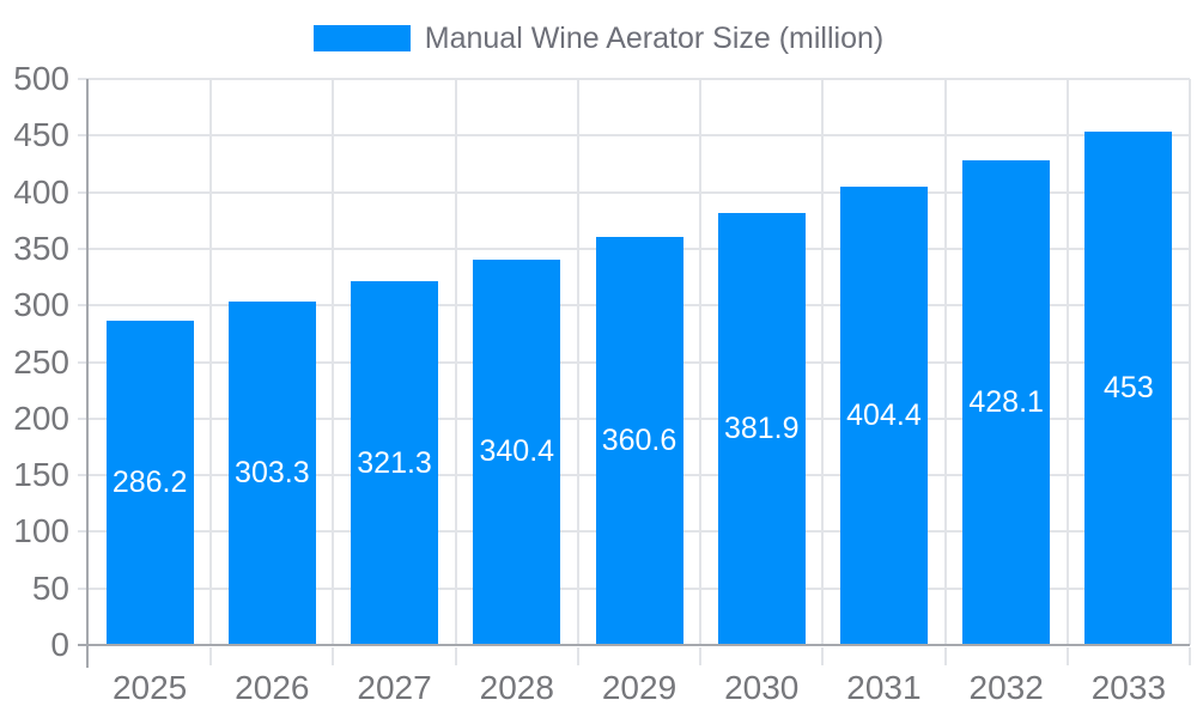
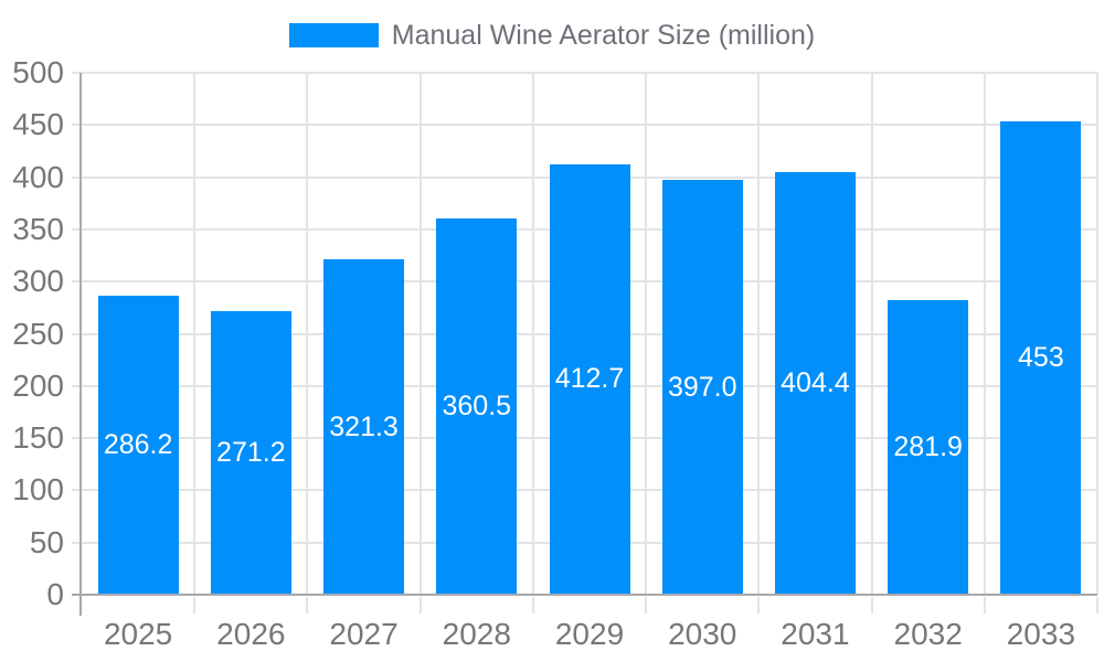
2026: 303.3 -> 271.2
2028: 340.4 -> 360.5
2029: 360.6 -> 412.7
2030: 381.9 -> 397.0
2032: 428.1 -> 281.9
